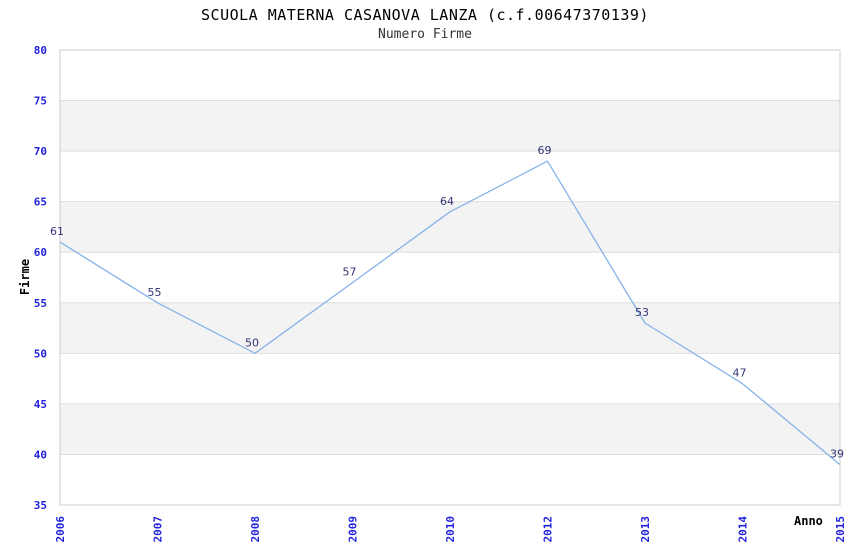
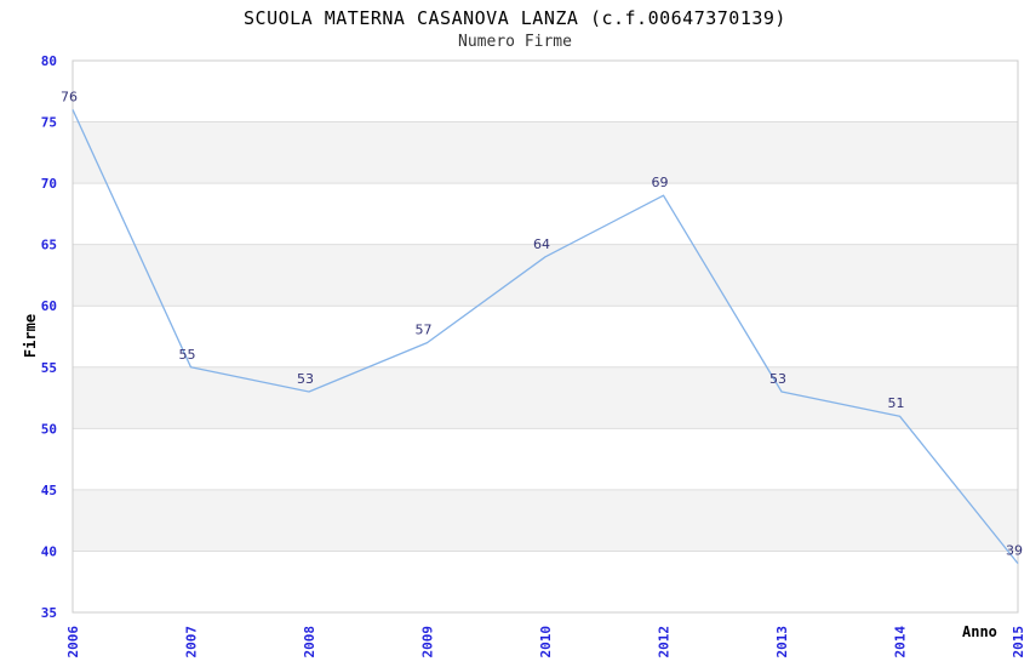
2006: 61 -> 76
2008: 50 -> 53
2014: 47 -> 51
